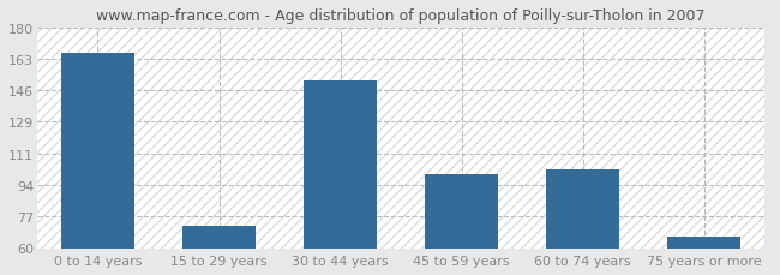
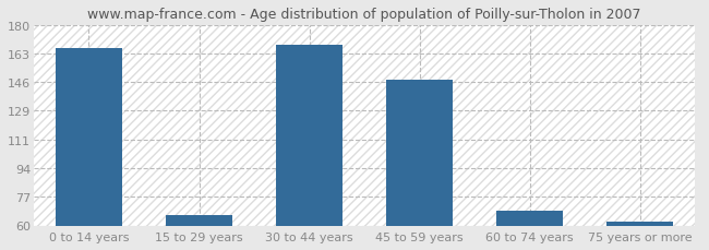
15 to 29 years: 72 -> 66
30 to 44 years: 151 -> 168
45 to 59 years: 100 -> 147
60 to 74 years: 103 -> 69
75 years or more: 66 -> 62
